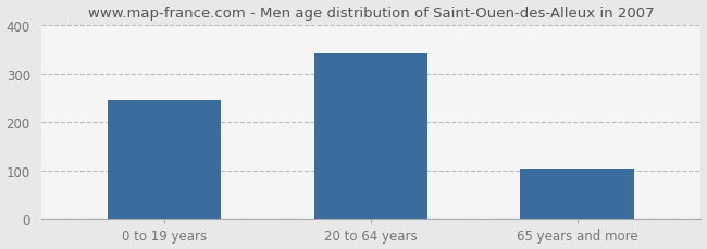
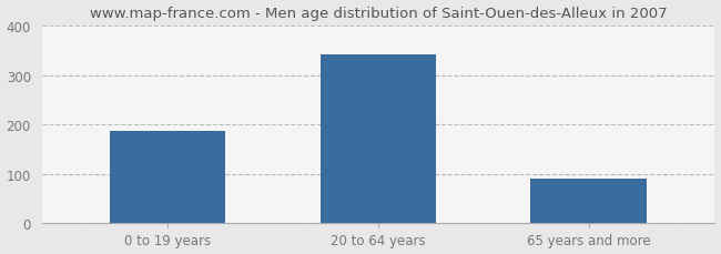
0 to 19 years: 245 -> 188
65 years and more: 105 -> 90
